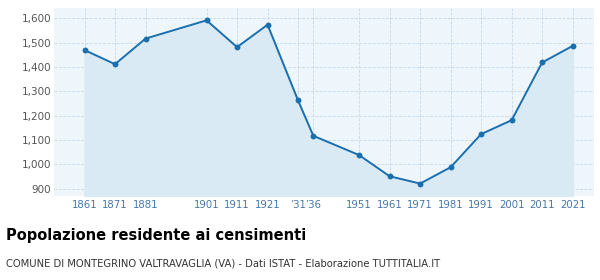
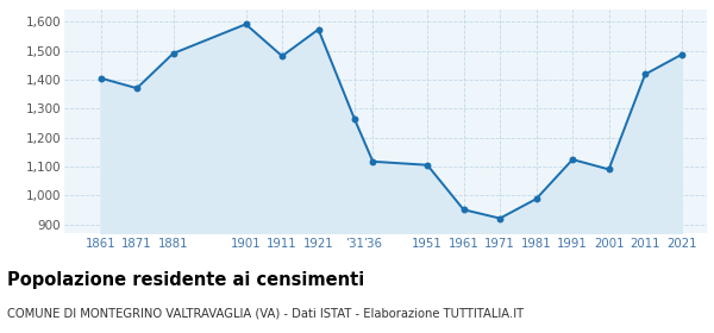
1861: 1,469 -> 1,405
1871: 1,411 -> 1,370
1881: 1,516 -> 1,490
1951: 1,038 -> 1,105
2001: 1,181 -> 1,090
